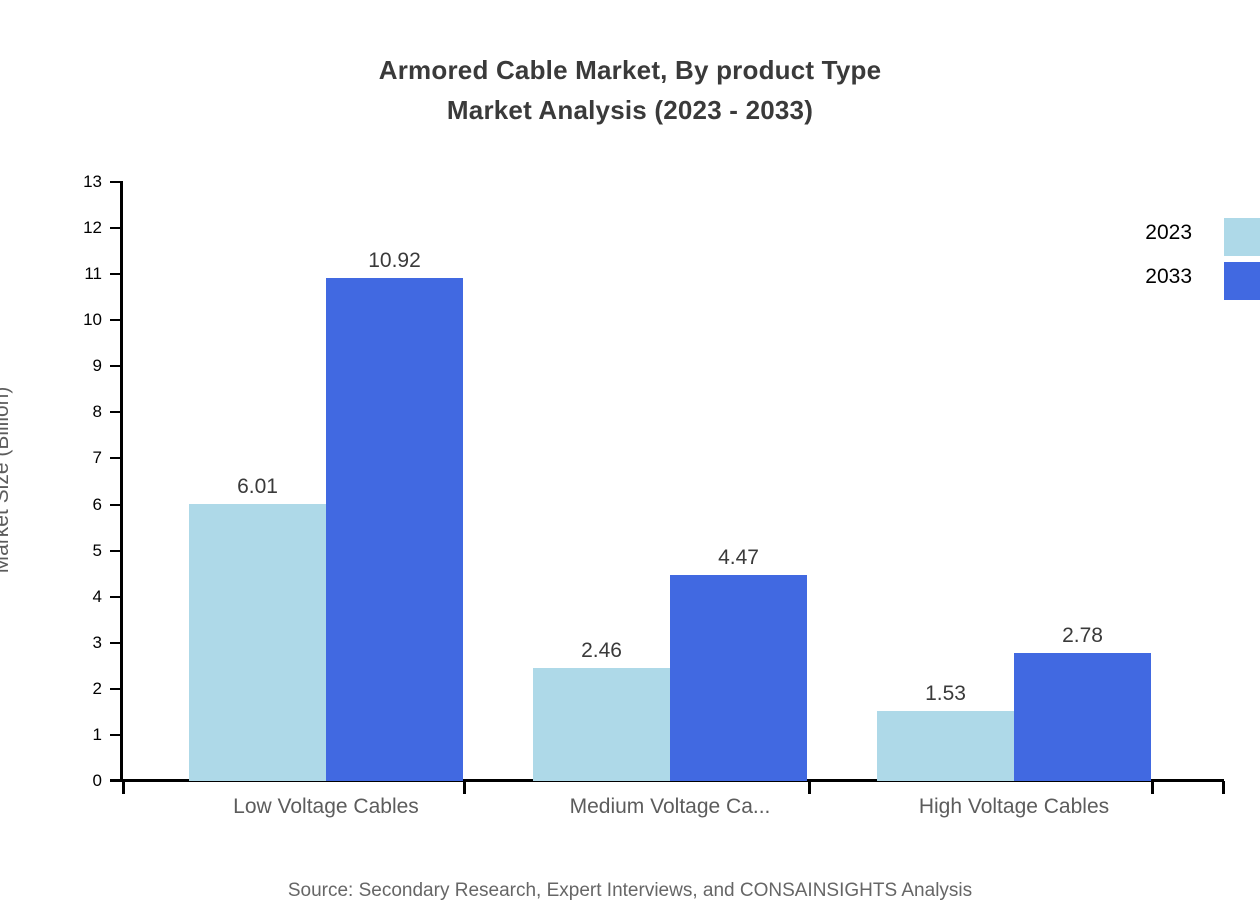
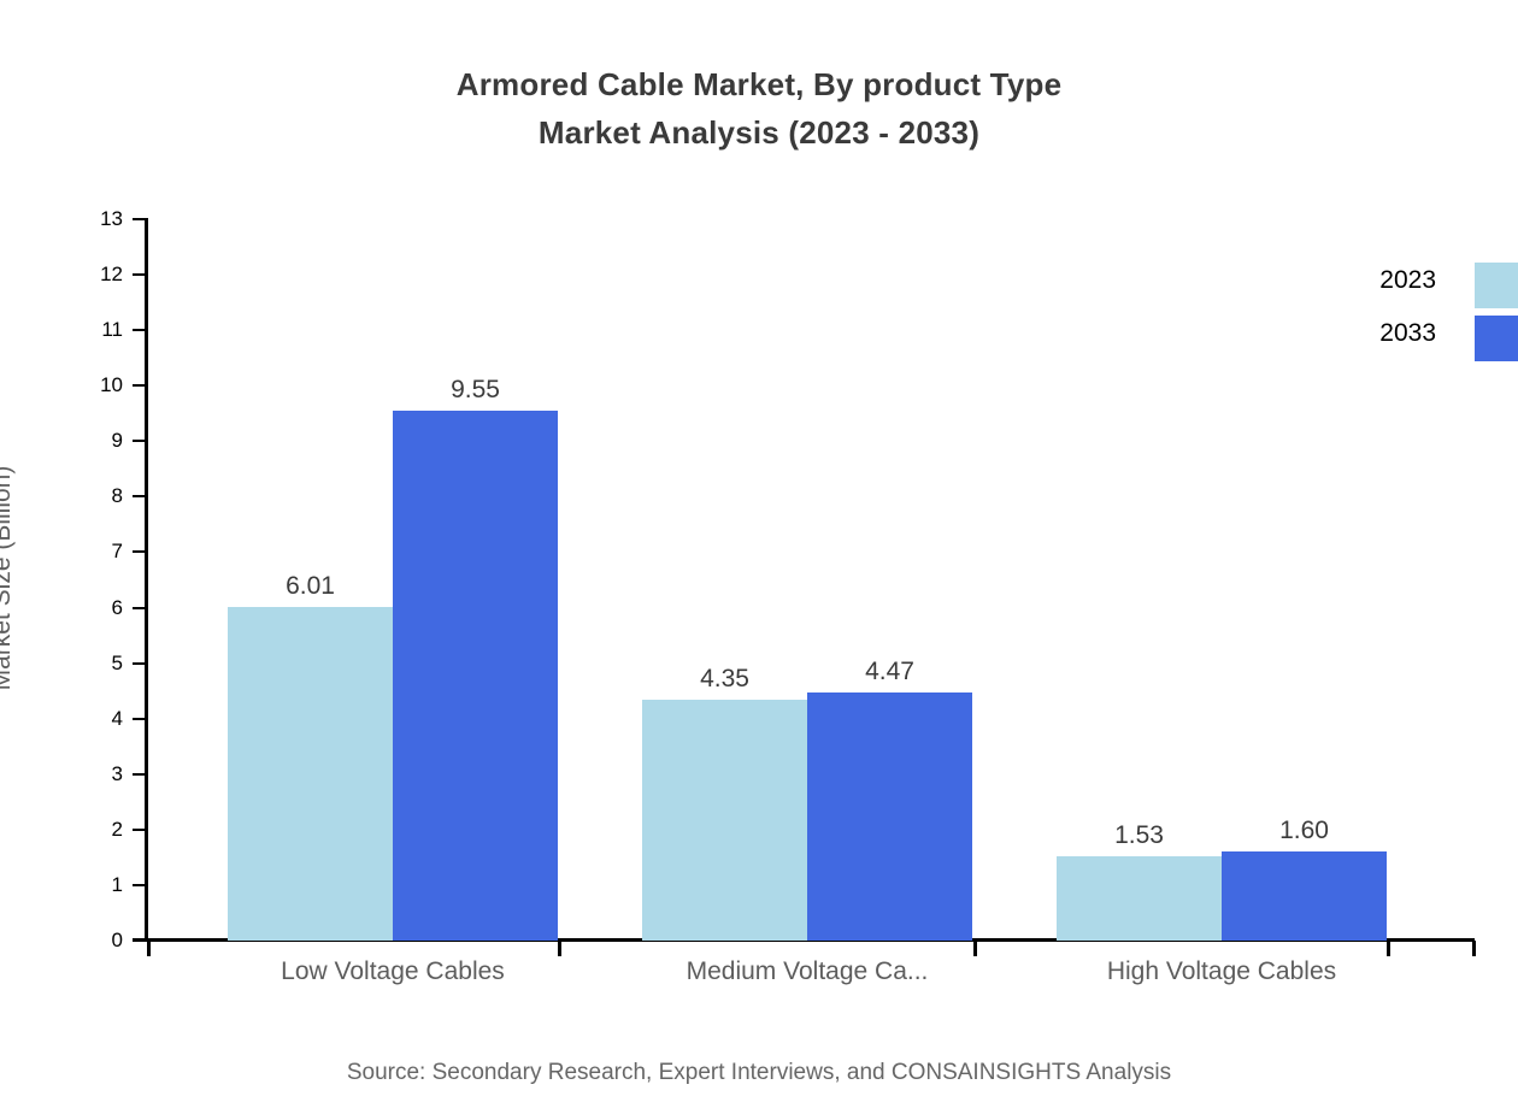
2033/Low Voltage Cables: 10.92 -> 9.55
2023/Medium Voltage Ca...: 2.46 -> 4.35
2033/High Voltage Cables: 2.78 -> 1.60
